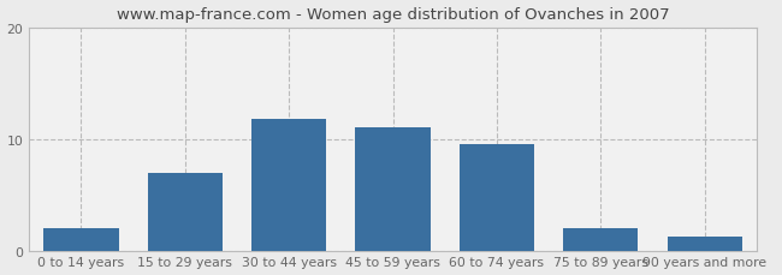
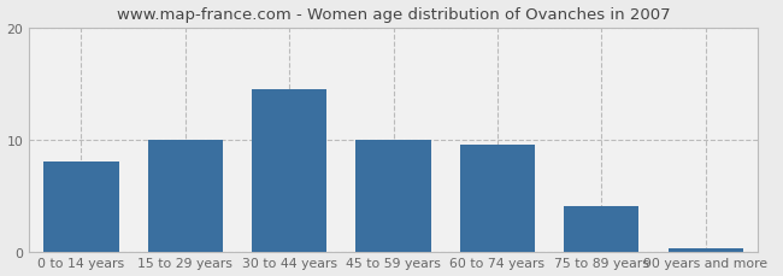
0 to 14 years: 2.0 -> 8.0
15 to 29 years: 7.0 -> 10.0
30 to 44 years: 11.8 -> 14.5
45 to 59 years: 11.0 -> 10.0
75 to 89 years: 2.0 -> 4.0
90 years and more: 1.2 -> 0.3
